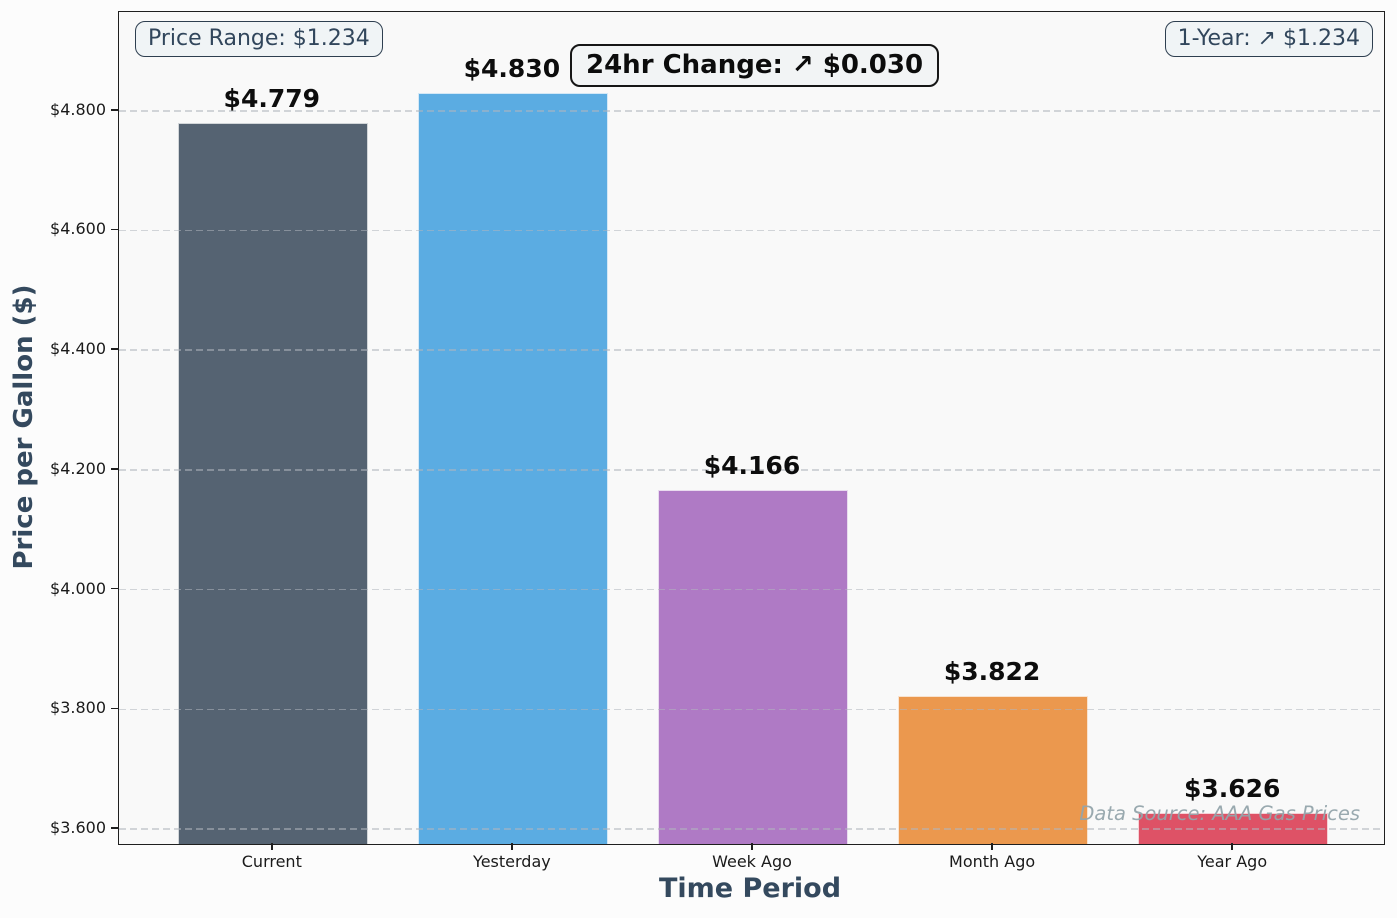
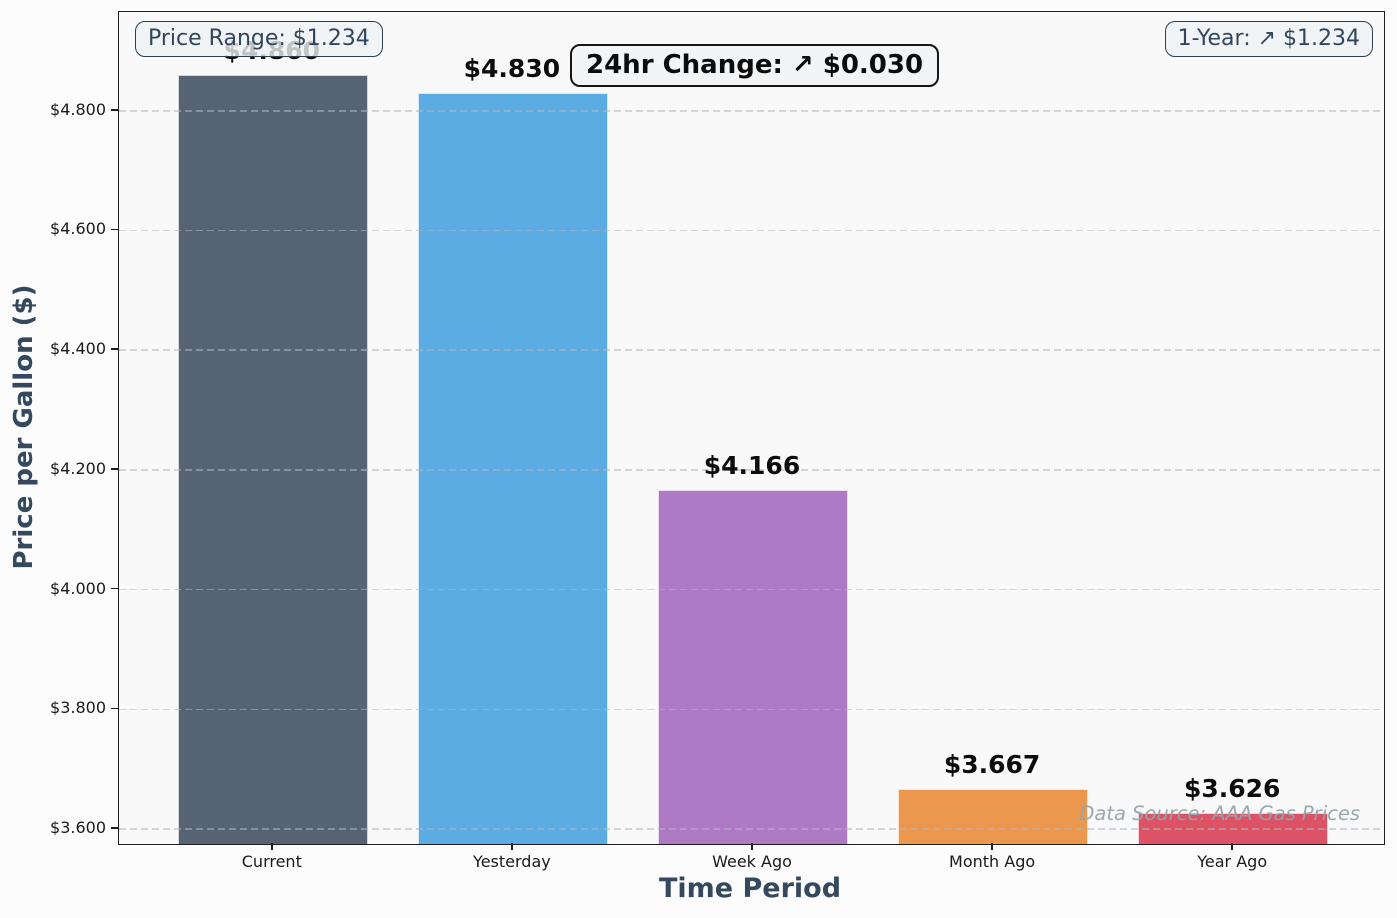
Current: $4.779 -> $4.860
Month Ago: $3.822 -> $3.667
